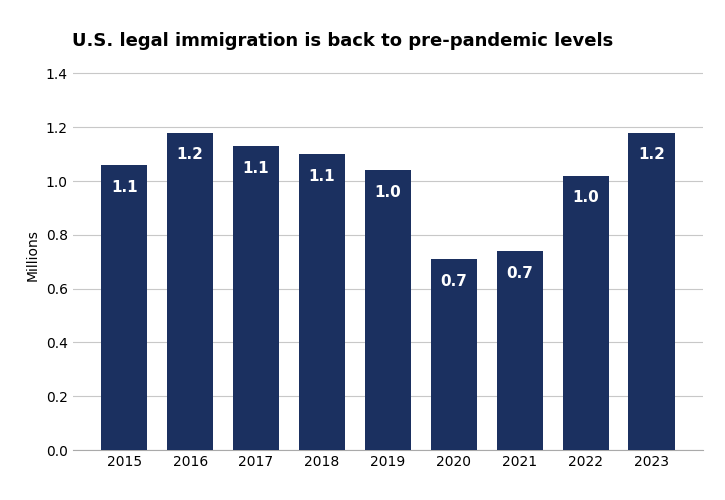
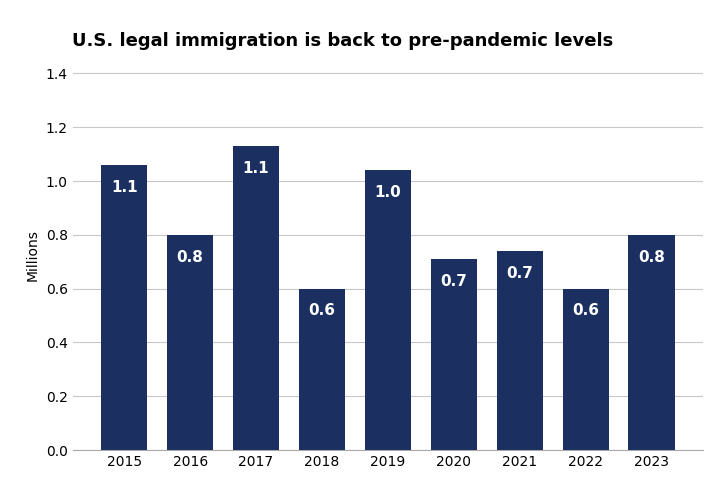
2016: 1.2 -> 0.8
2018: 1.1 -> 0.6
2022: 1.0 -> 0.6
2023: 1.2 -> 0.8
